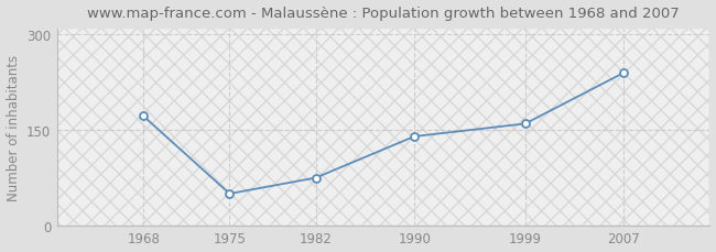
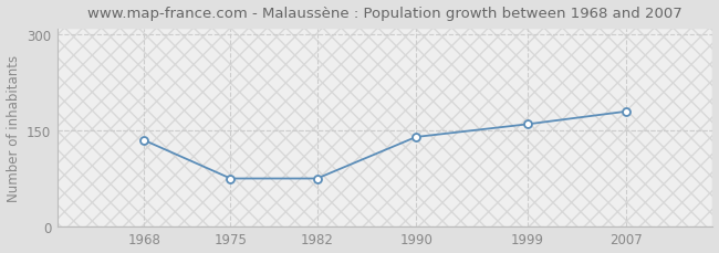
1968: 172 -> 135
1975: 50 -> 75
2007: 240 -> 180
